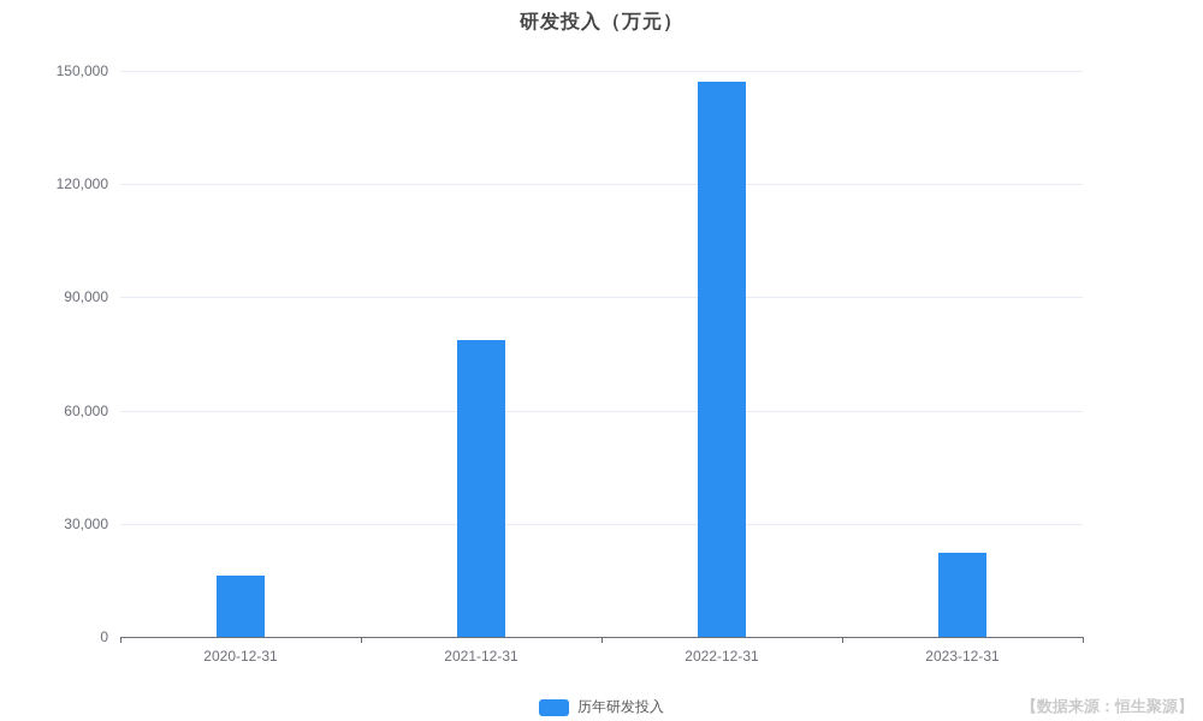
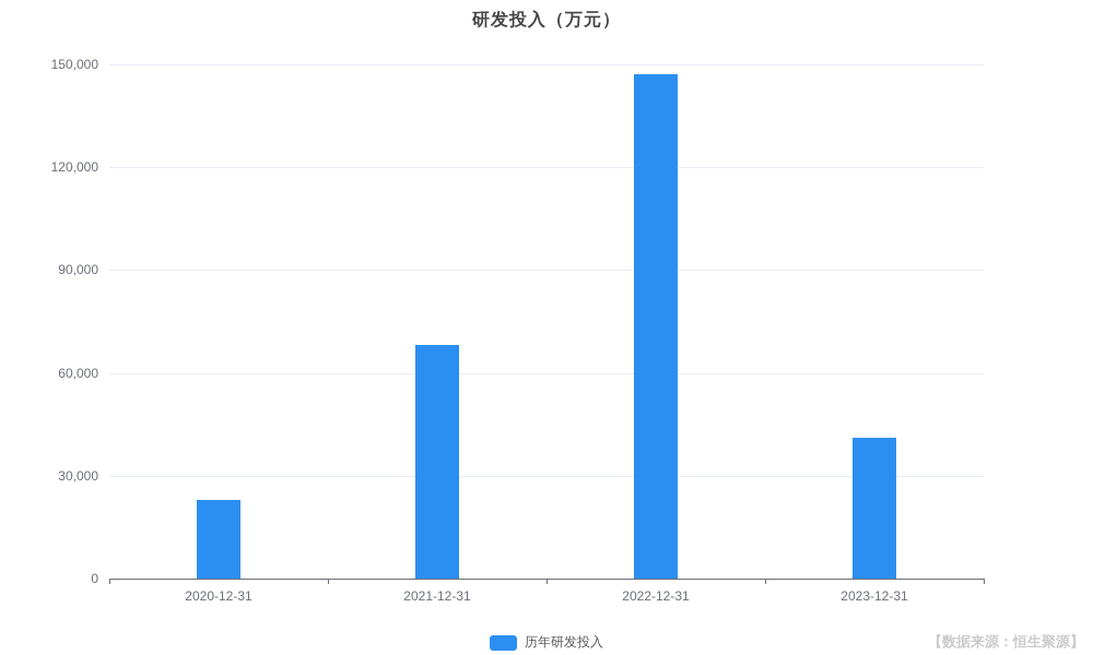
2020-12-31: 16000 -> 23000
2021-12-31: 79000 -> 68000
2023-12-31: 22000 -> 41000
